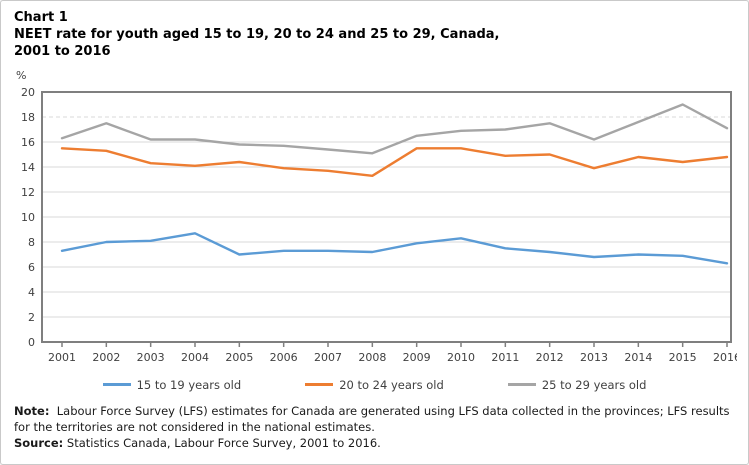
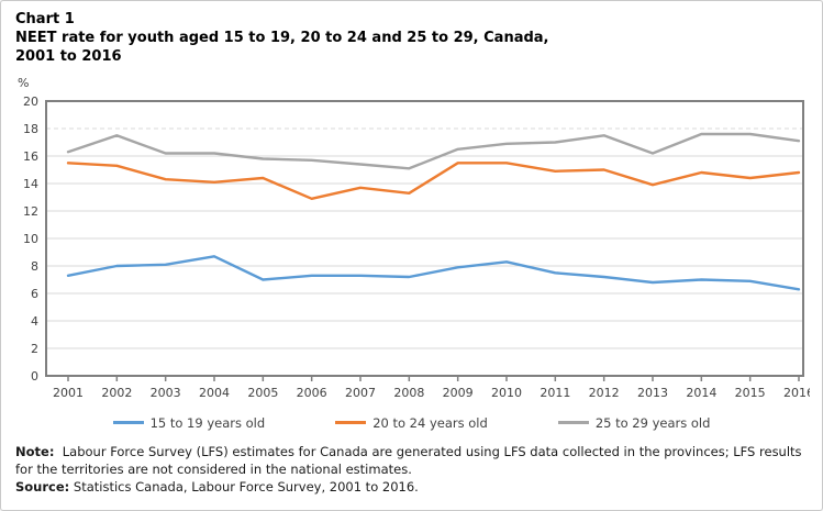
20 to 24 years old/2006: 13.9 -> 12.9
25 to 29 years old/2015: 19.0 -> 17.6
